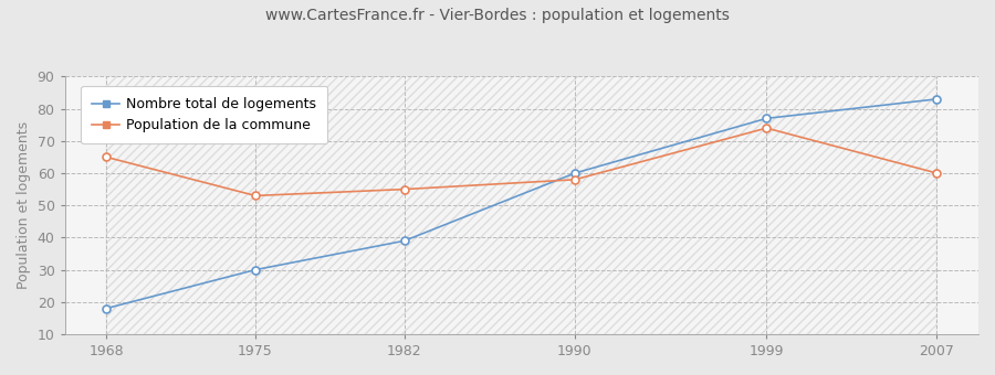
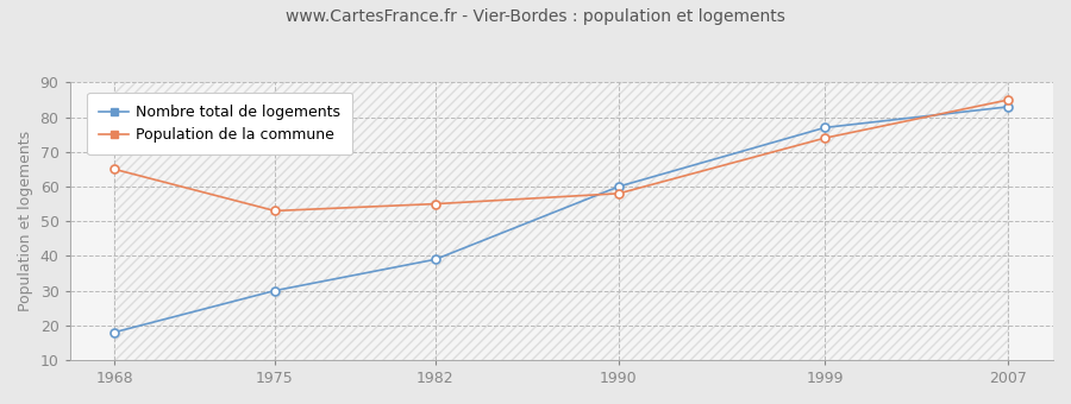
Population de la commune/2007: 60 -> 85
